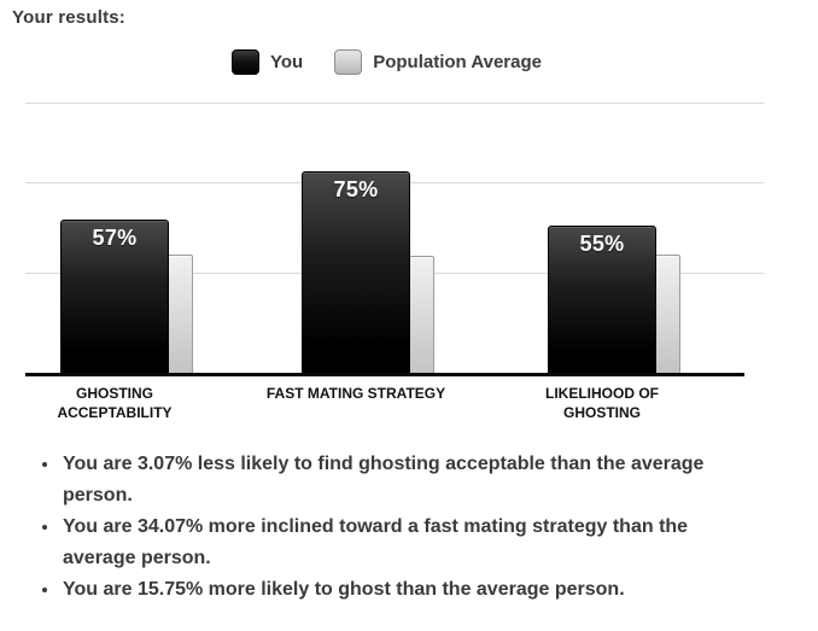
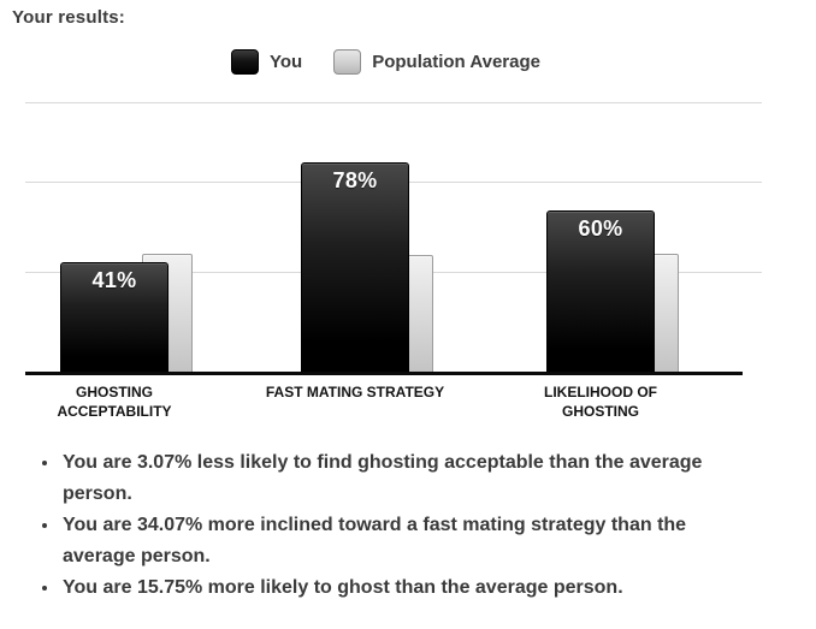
You/GHOSTING ACCEPTABILITY: 57% -> 41%
You/FAST MATING STRATEGY: 75% -> 78%
You/LIKELIHOOD OF GHOSTING: 55% -> 60%
